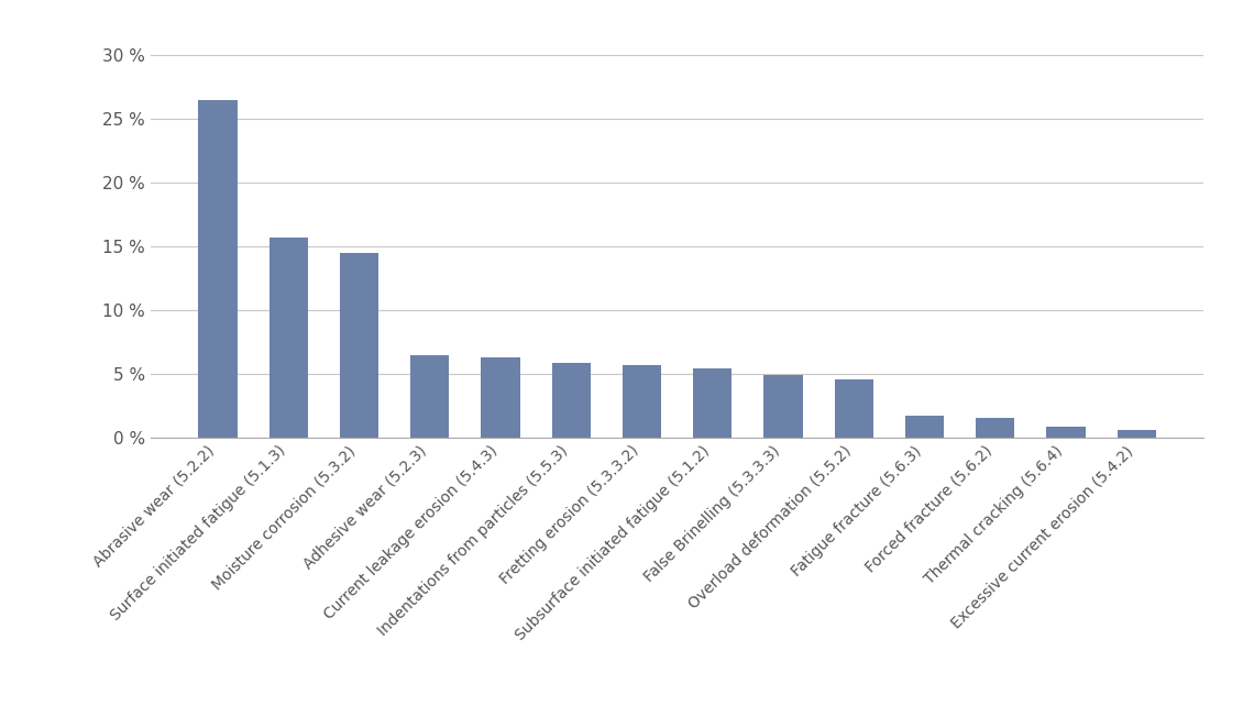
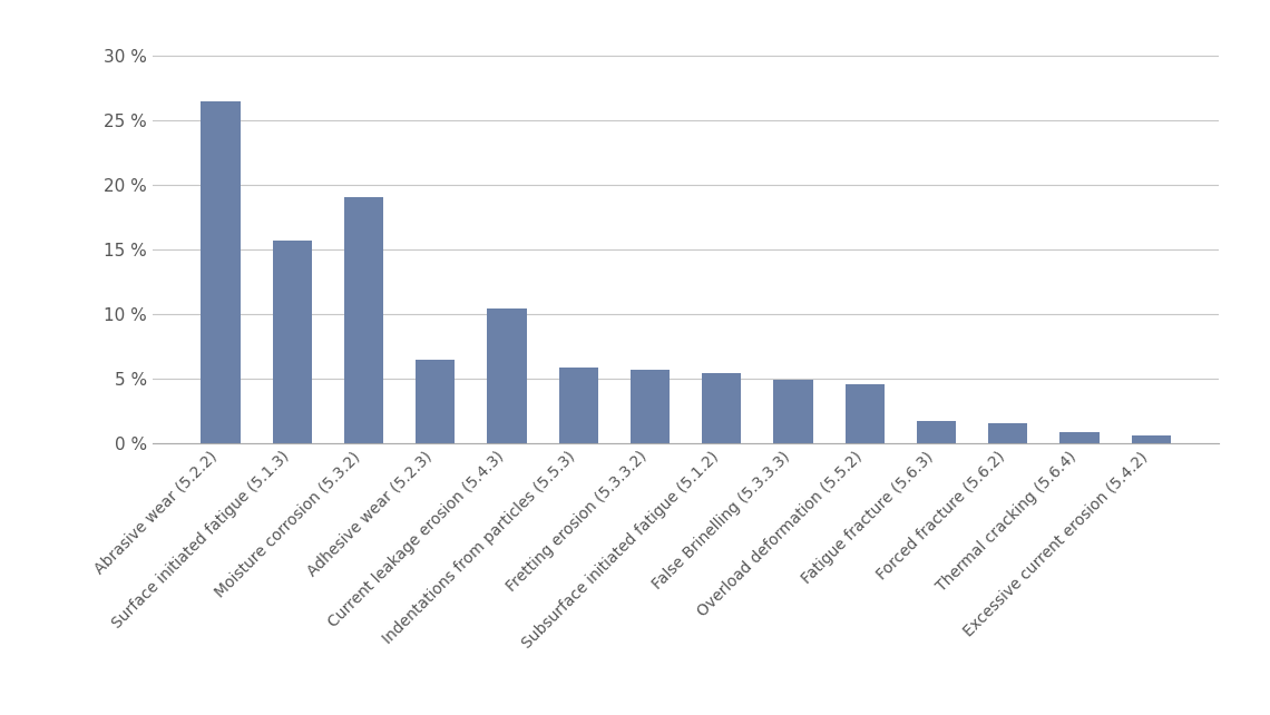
Moisture corrosion (5.3.2): 14.5 % -> 19.1 %
Current leakage erosion (5.4.3): 6.3 % -> 10.4 %
